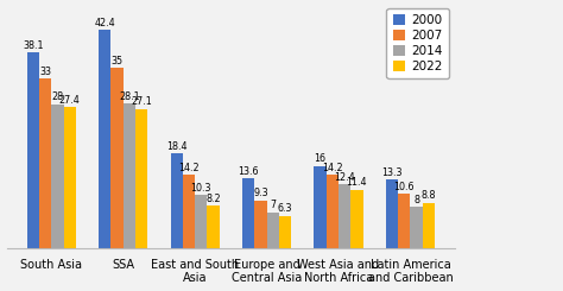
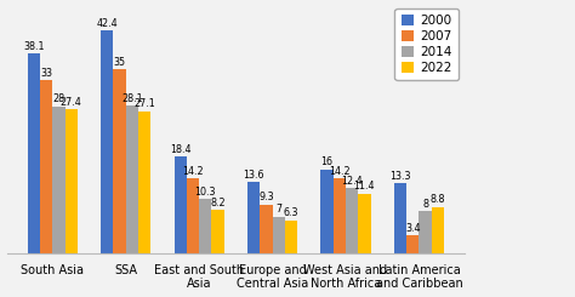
2007/Latin America and Caribbean: 10.6 -> 3.4
